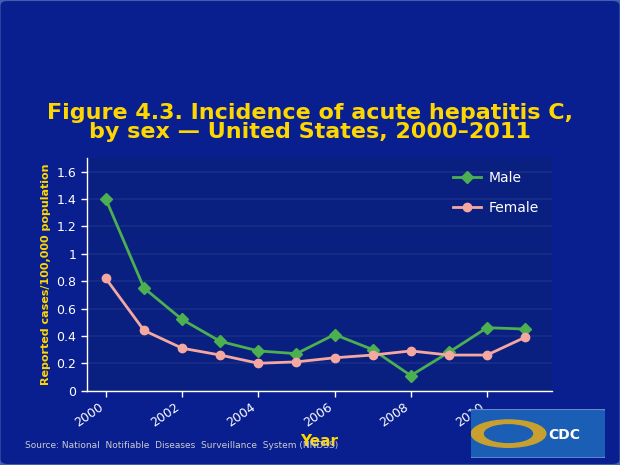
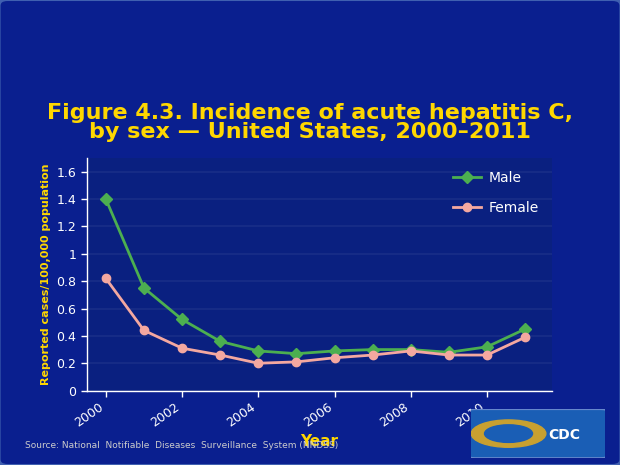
Male/2006: 0.41 -> 0.29
Male/2008: 0.11 -> 0.30
Male/2010: 0.46 -> 0.32
